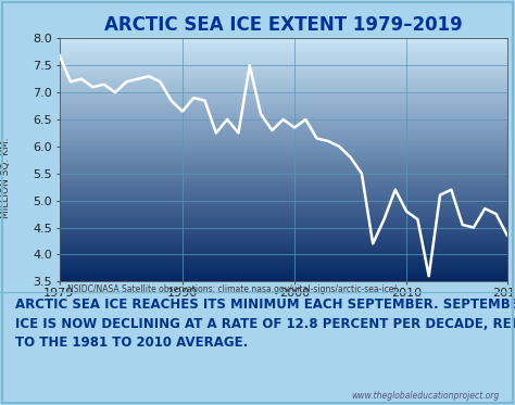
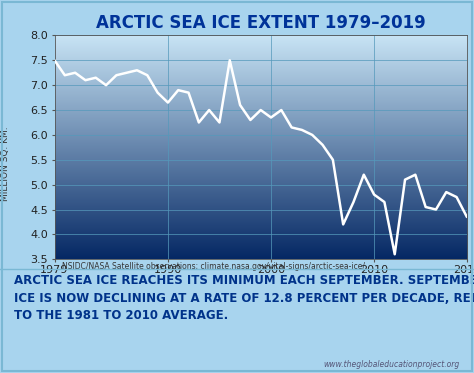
1979: 7.70 -> 7.50
